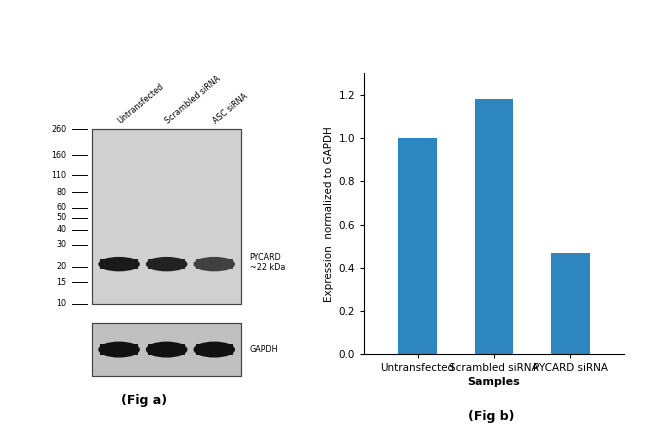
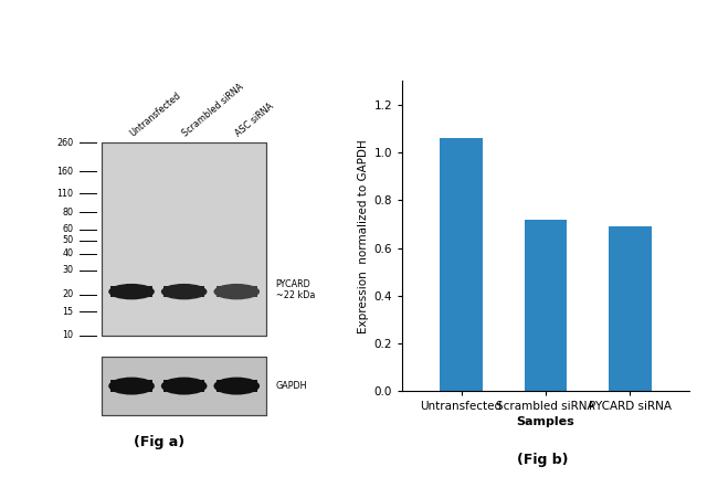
Untransfected: 1.00 -> 1.06
Scrambled siRNA: 1.18 -> 0.72
PYCARD siRNA: 0.47 -> 0.69
